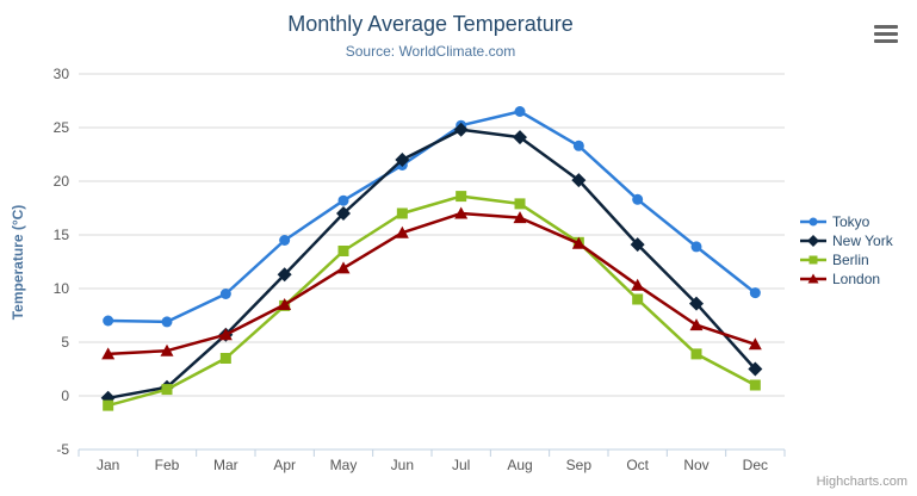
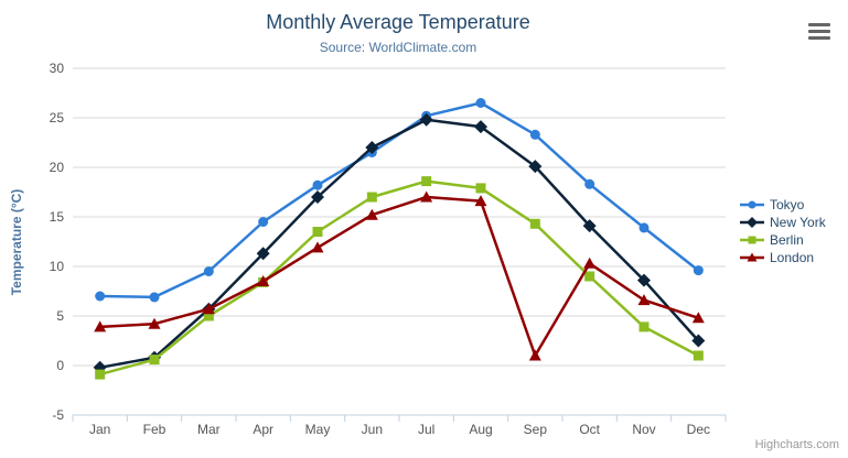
Berlin/Mar: 4 -> 5
London/Sep: 14 -> 1
